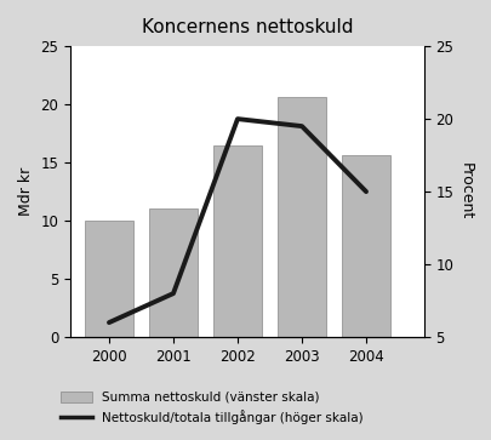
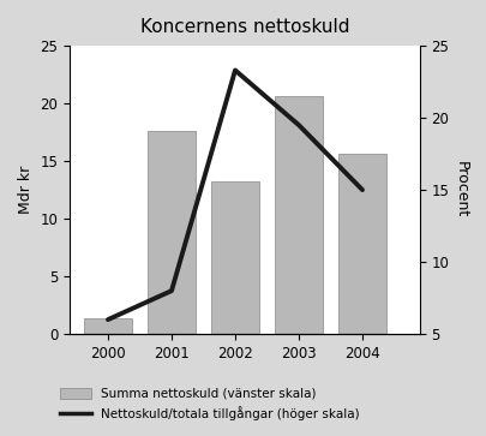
Summa nettoskuld (vänster skala)/2000: 10.0 -> 1.4
Summa nettoskuld (vänster skala)/2001: 11.1 -> 17.6
Summa nettoskuld (vänster skala)/2002: 16.5 -> 13.2
Nettoskuld/totala tillgångar (höger skala)/2002: 20.0 -> 23.3
